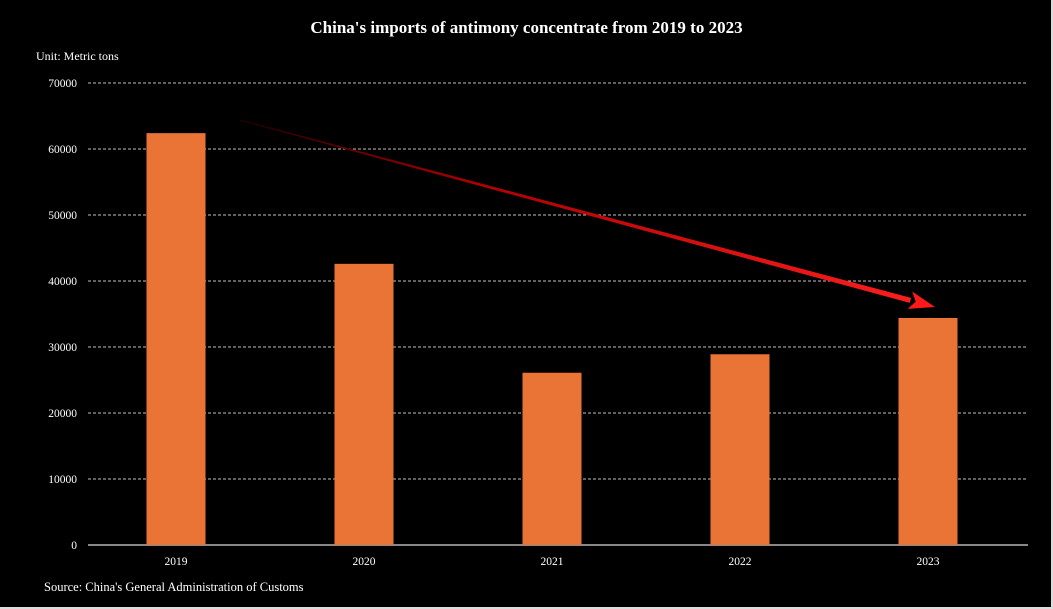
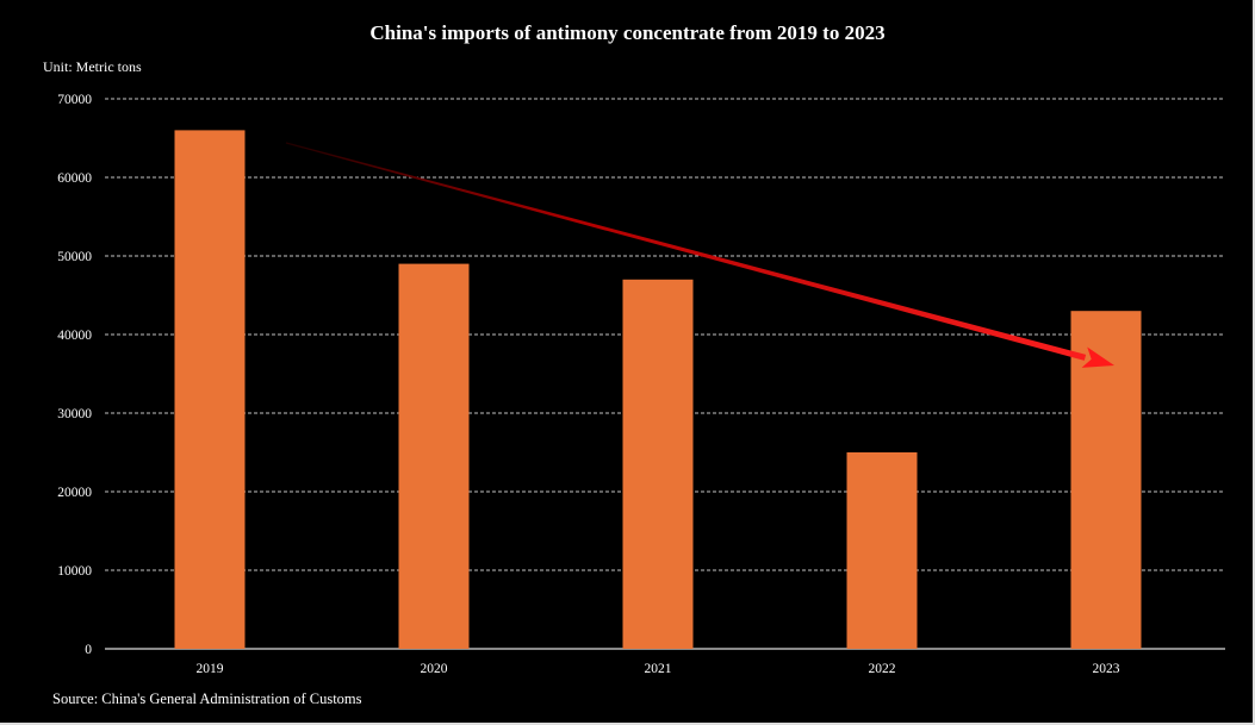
2019: 62000 -> 66000
2020: 43000 -> 49000
2021: 26000 -> 47000
2022: 29000 -> 25000
2023: 34000 -> 43000
